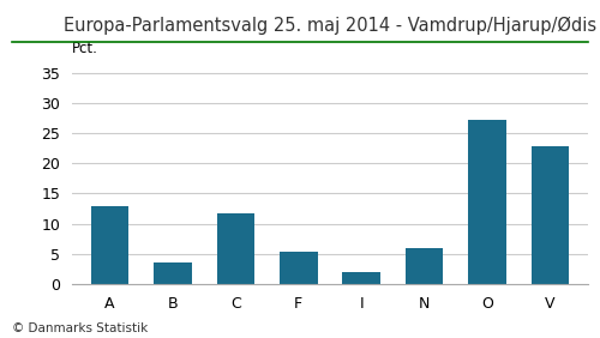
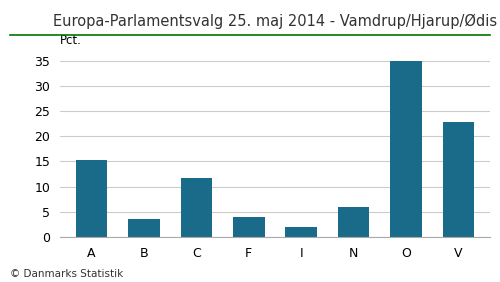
A: 12.8 -> 15.3
F: 5.4 -> 4.0
O: 27.2 -> 35.0
